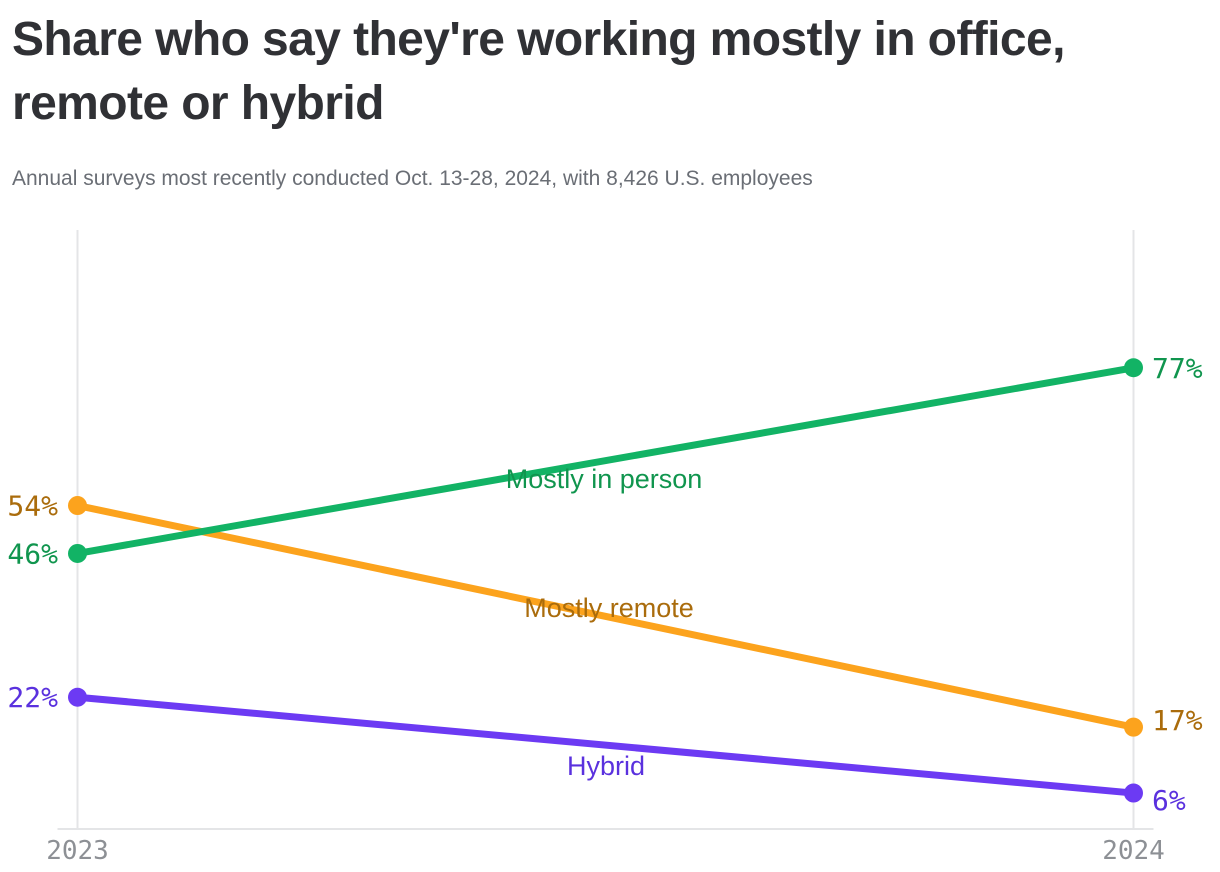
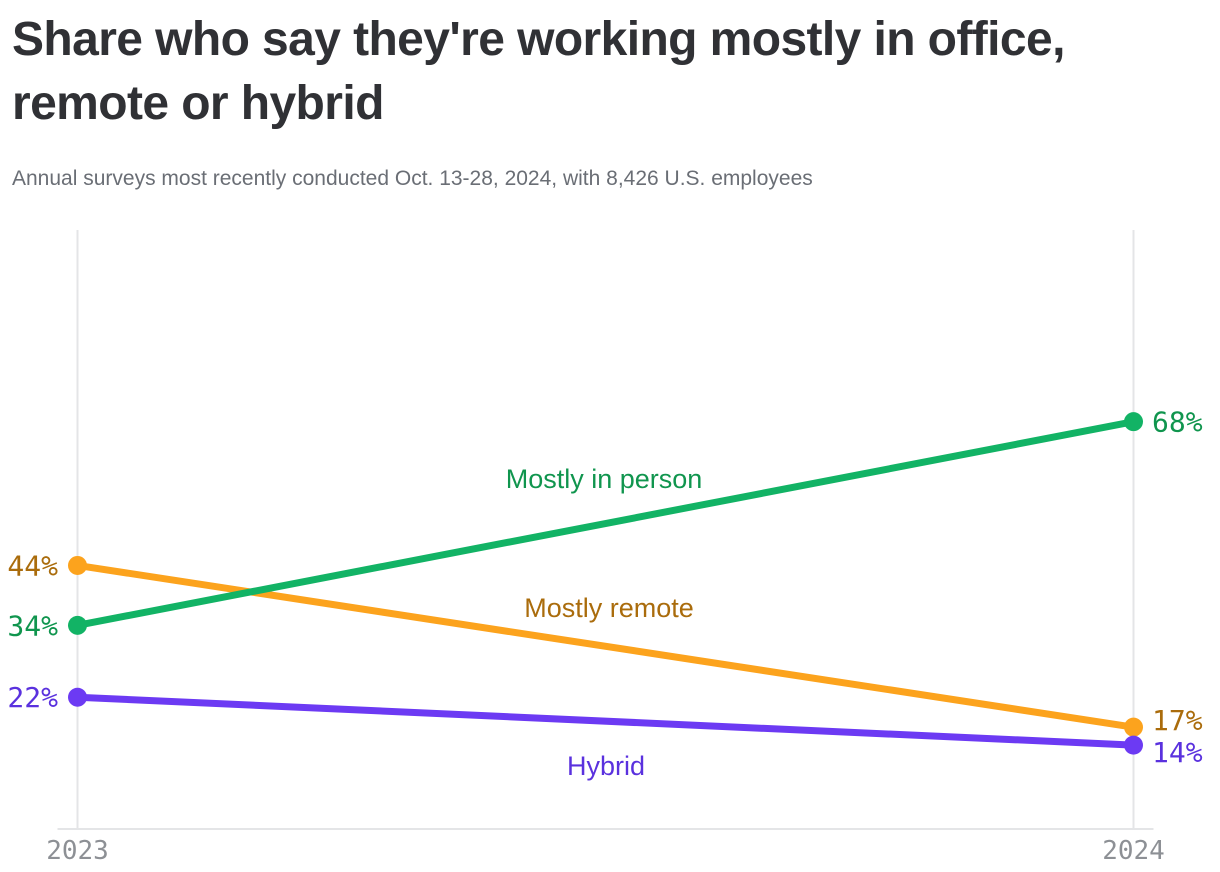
Mostly in person/2023: 46% -> 34%
Mostly remote/2023: 54% -> 44%
Mostly in person/2024: 77% -> 68%
Hybrid/2024: 6% -> 14%
